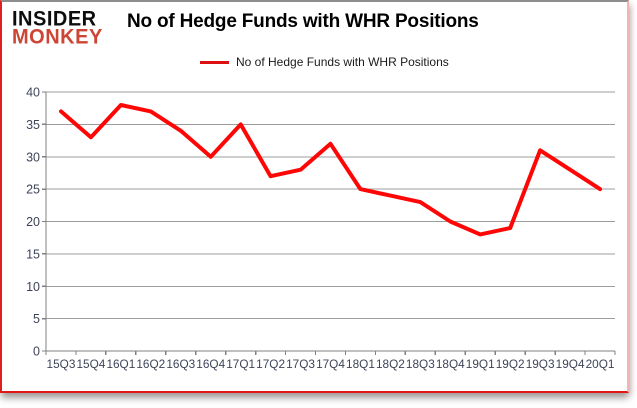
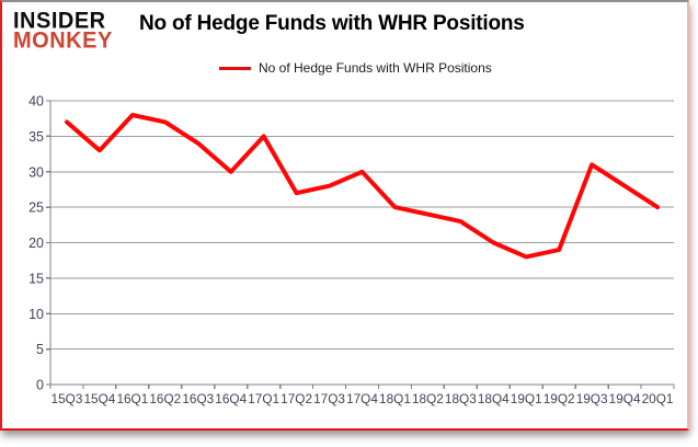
17Q4: 32 -> 30
